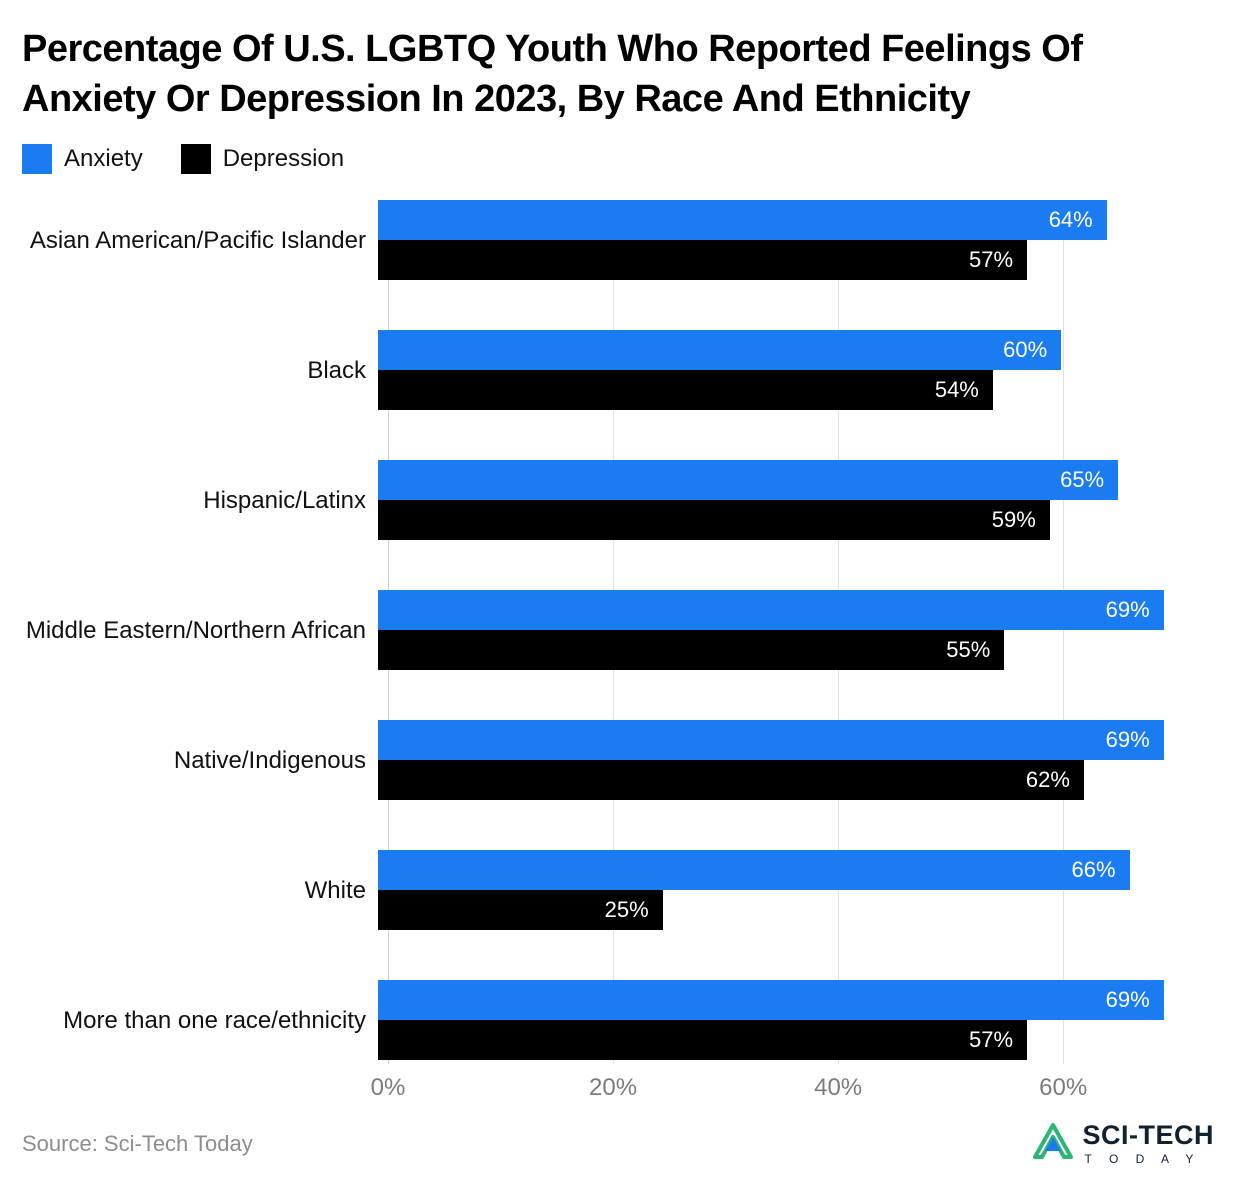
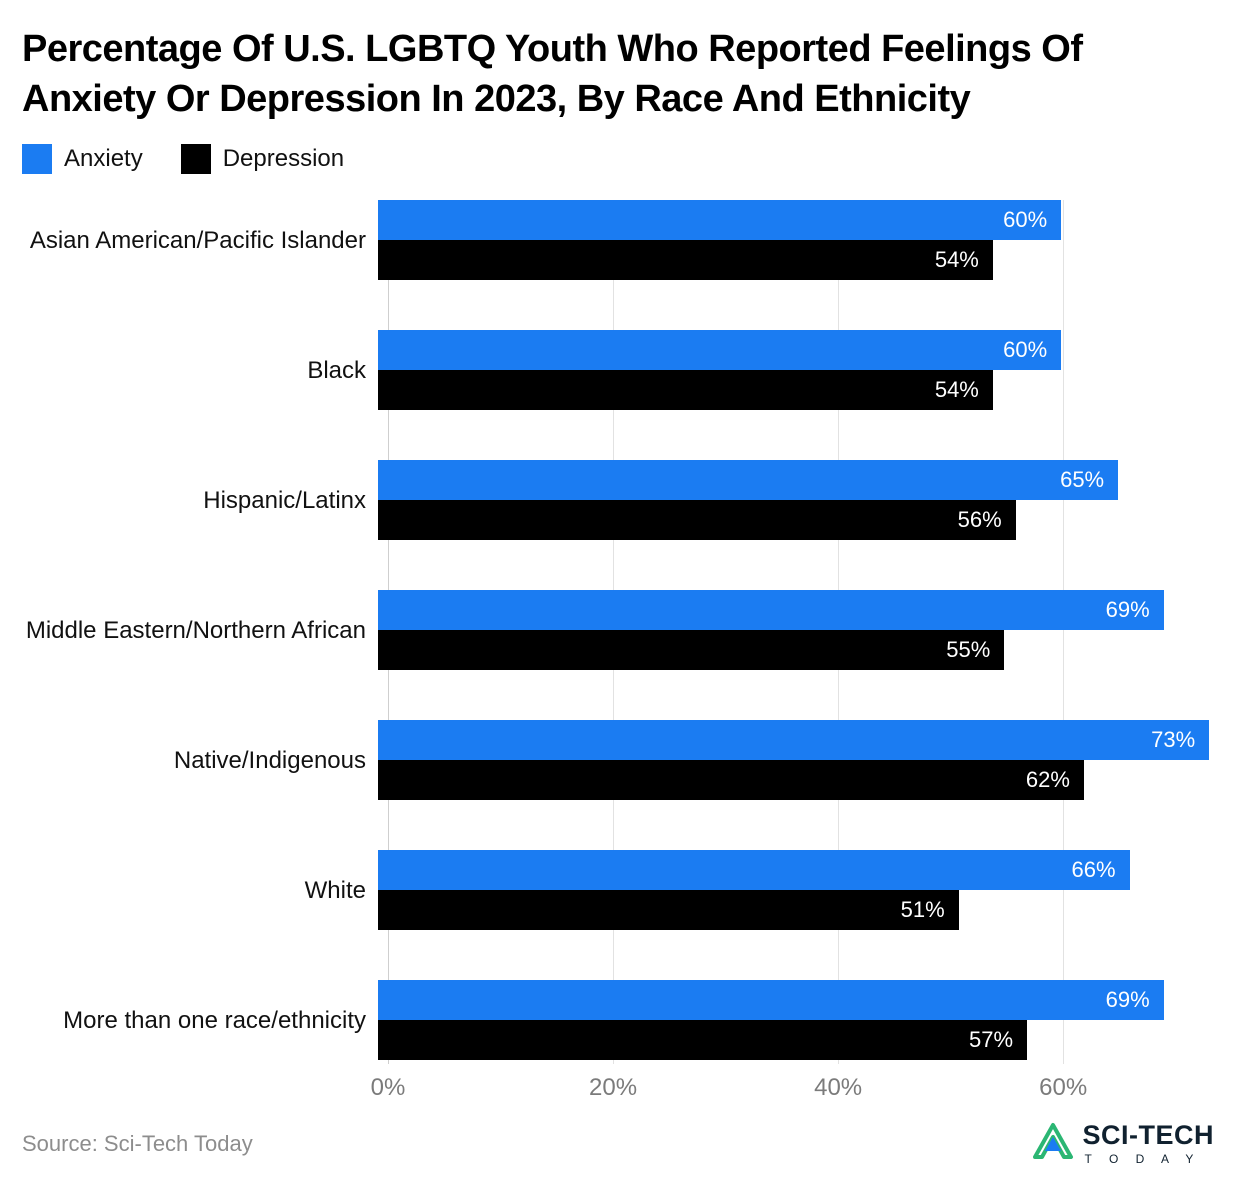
Anxiety/Asian American/Pacific Islander: 64% -> 60%
Depression/Asian American/Pacific Islander: 57% -> 54%
Depression/Hispanic/Latinx: 59% -> 56%
Anxiety/Native/Indigenous: 69% -> 73%
Depression/White: 25% -> 51%
